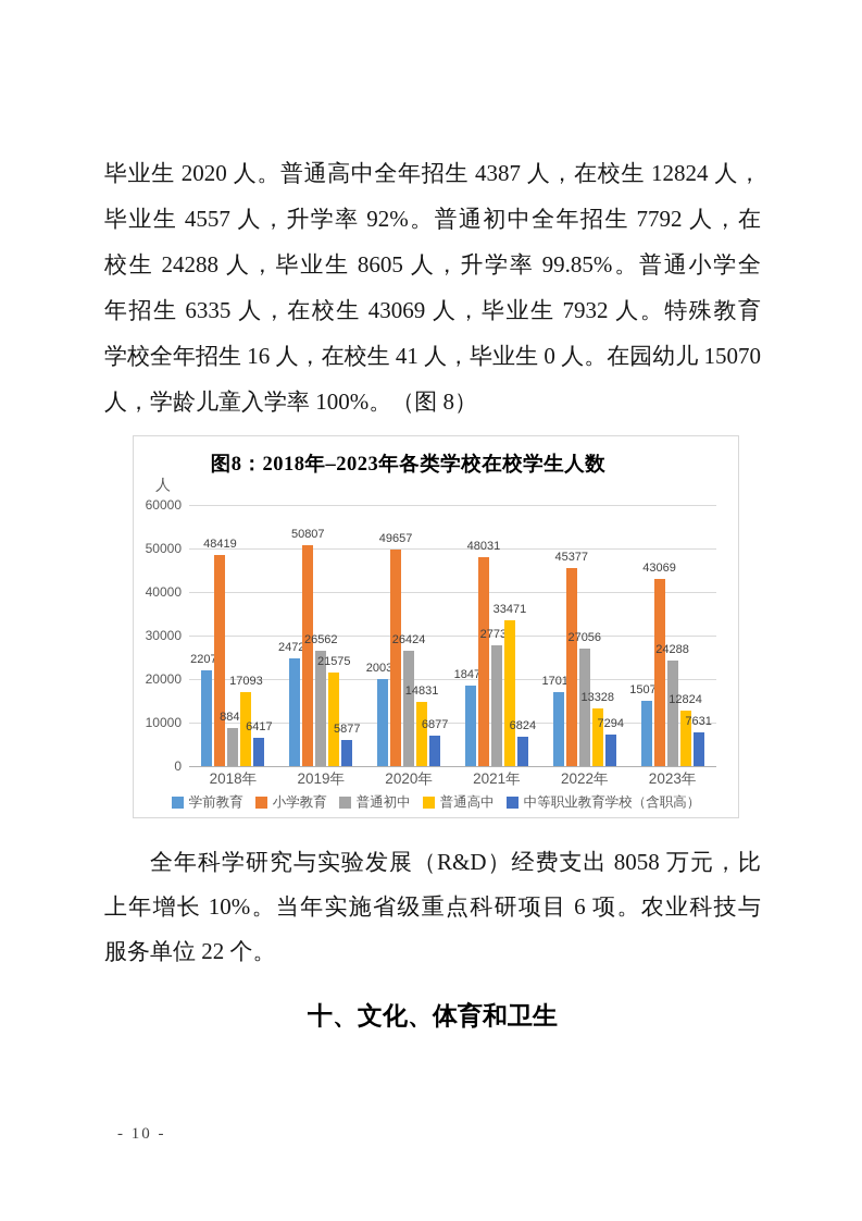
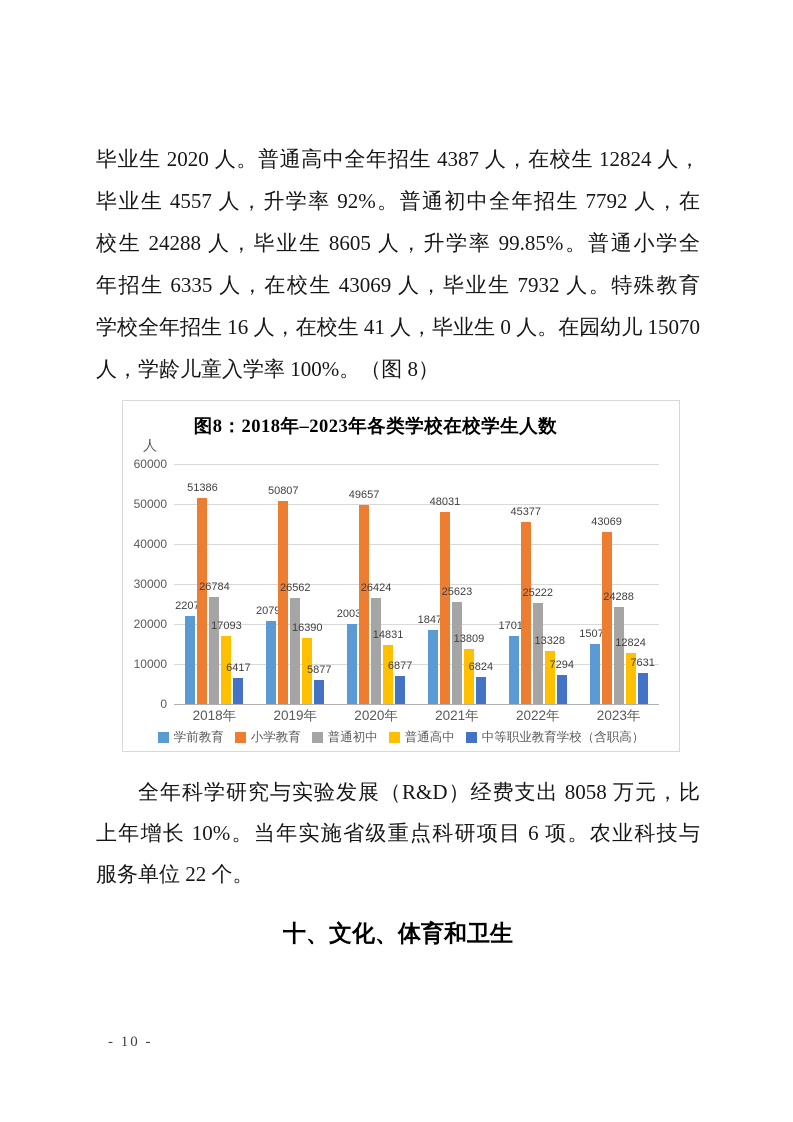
小学教育/2018年: 48419 -> 51386
普通初中/2018年: 8846 -> 26784
学前教育/2019年: 24721 -> 20795
普通高中/2019年: 21575 -> 16390
普通初中/2021年: 27730 -> 25623
普通高中/2021年: 33471 -> 13809
普通初中/2022年: 27056 -> 25222
